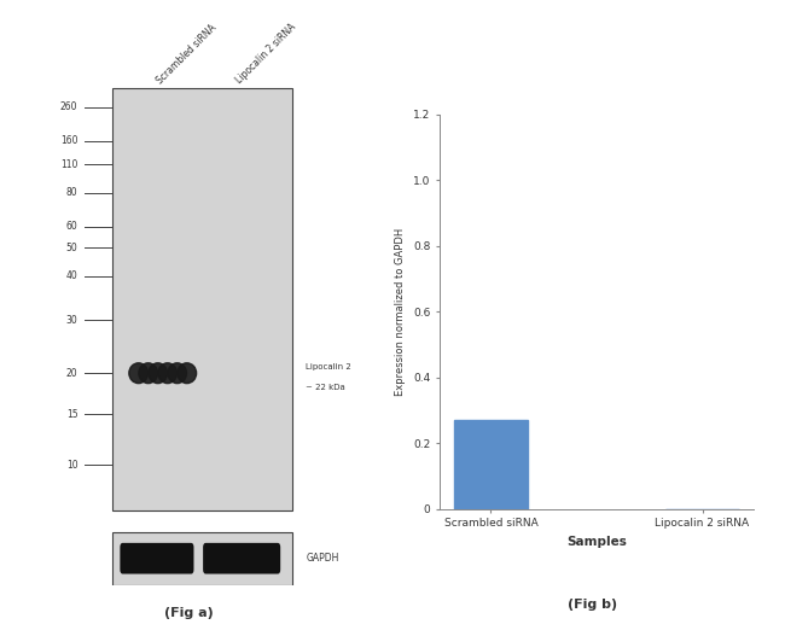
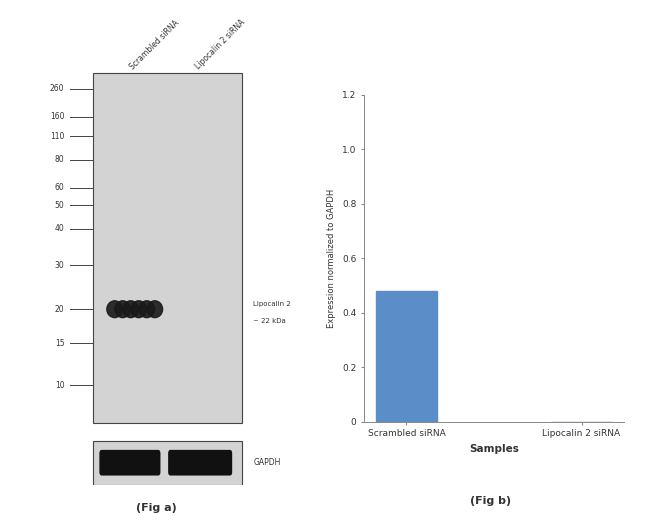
Scrambled siRNA: 0.27 -> 0.48
